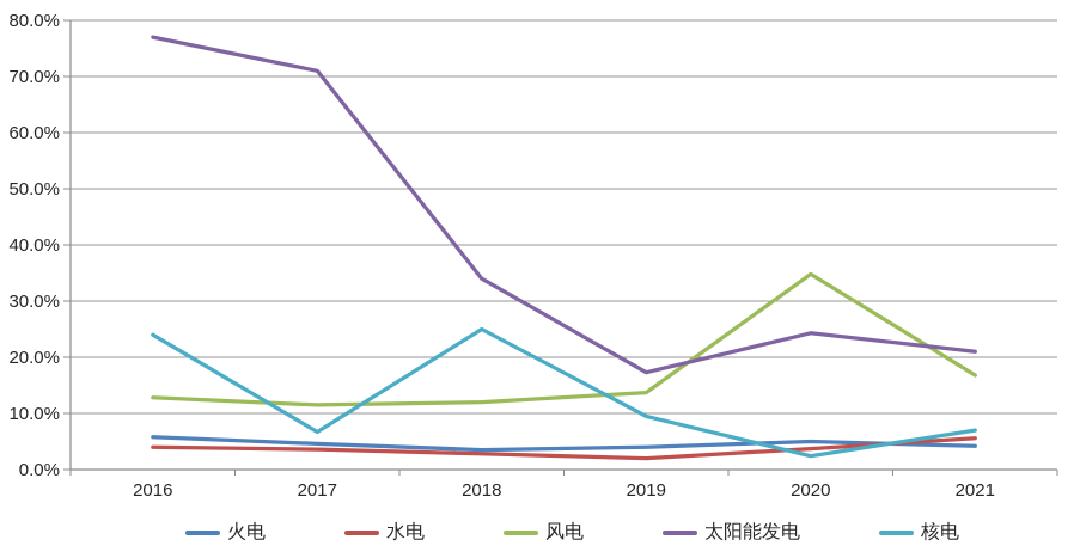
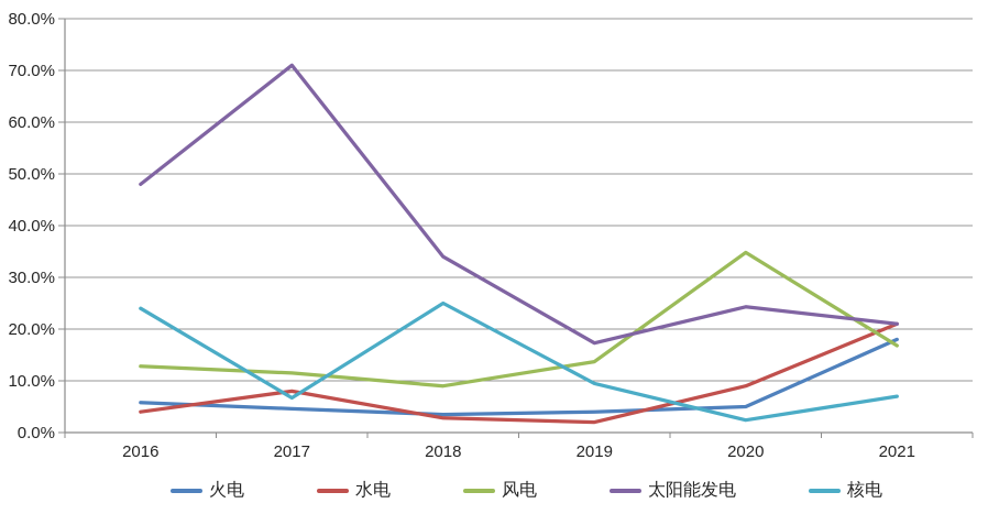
太阳能发电/2016: 77% -> 48%
水电/2017: 4% -> 8%
风电/2018: 12% -> 9%
水电/2020: 4% -> 9%
火电/2021: 4% -> 18%
水电/2021: 6% -> 21%
